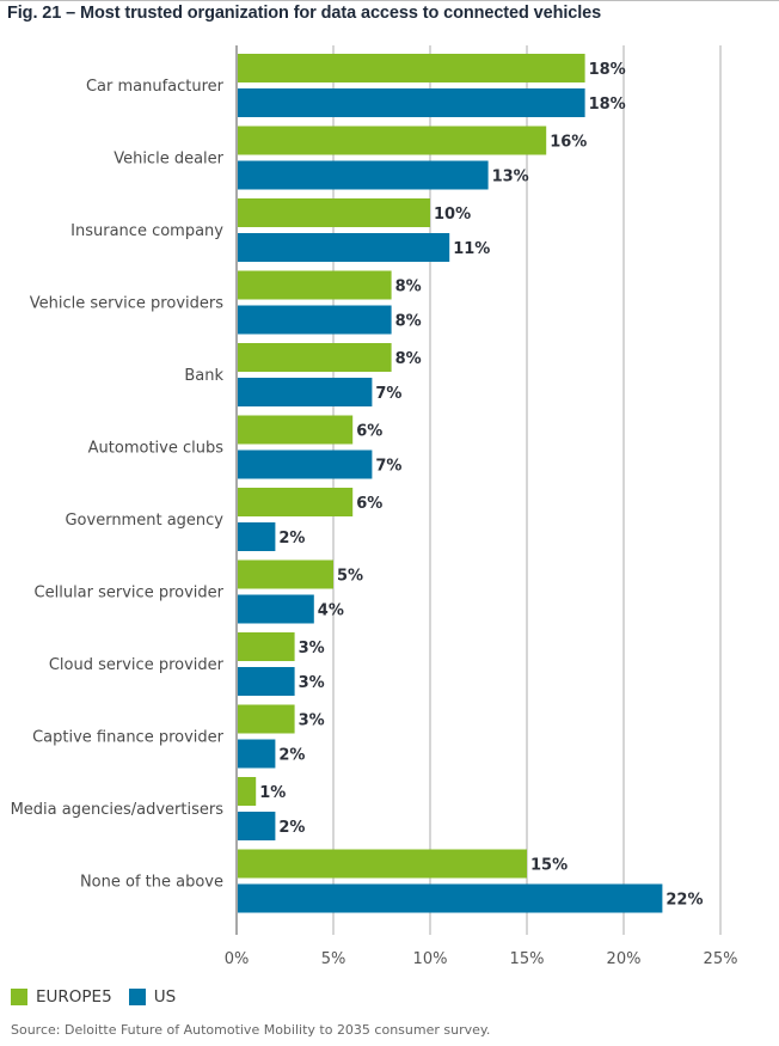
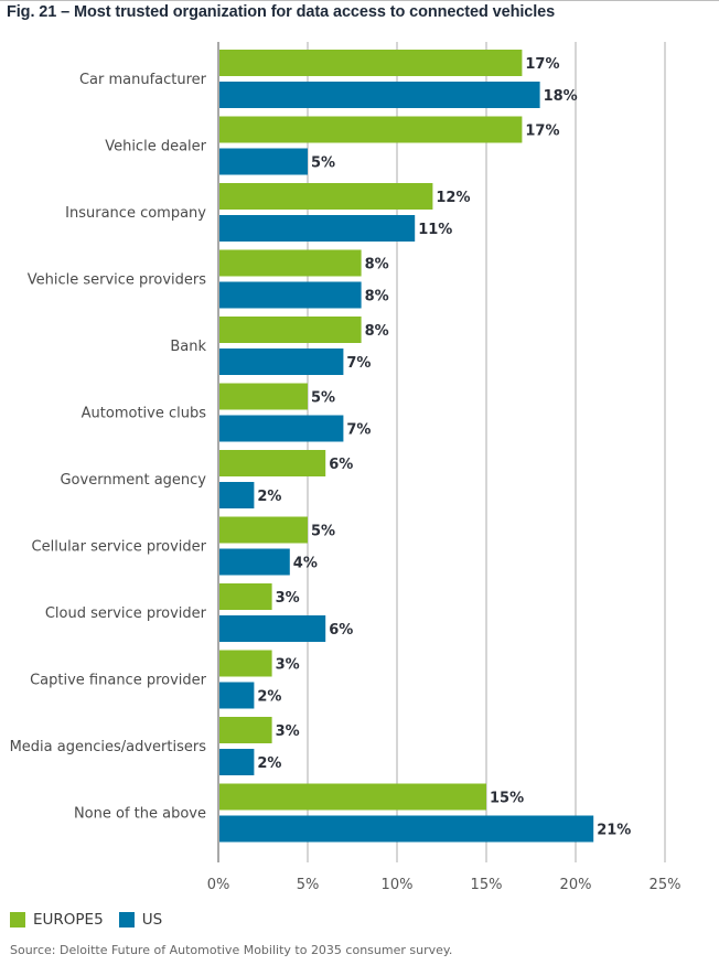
EUROPE5/Car manufacturer: 18% -> 17%
EUROPE5/Vehicle dealer: 16% -> 17%
US/Vehicle dealer: 13% -> 5%
EUROPE5/Insurance company: 10% -> 12%
EUROPE5/Automotive clubs: 6% -> 5%
US/Cloud service provider: 3% -> 6%
EUROPE5/Media agencies/advertisers: 1% -> 3%
US/None of the above: 22% -> 21%
